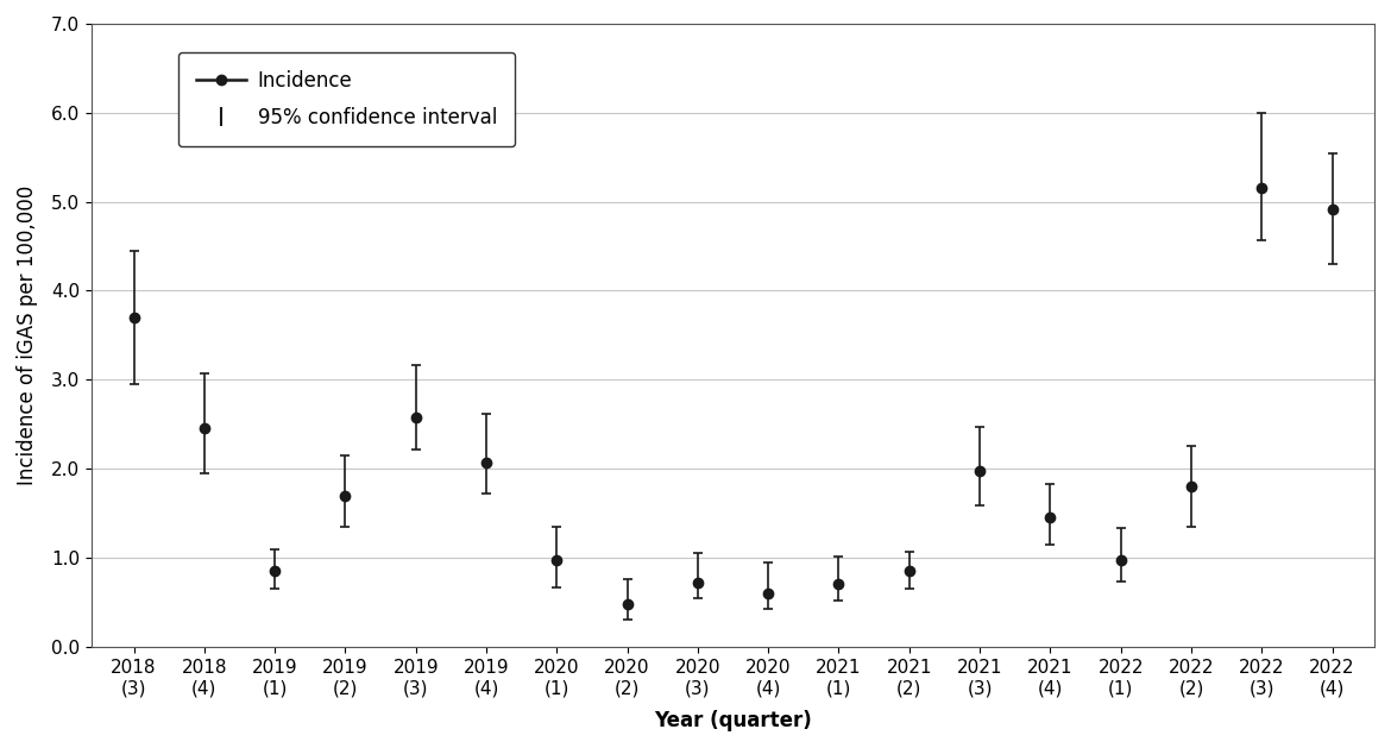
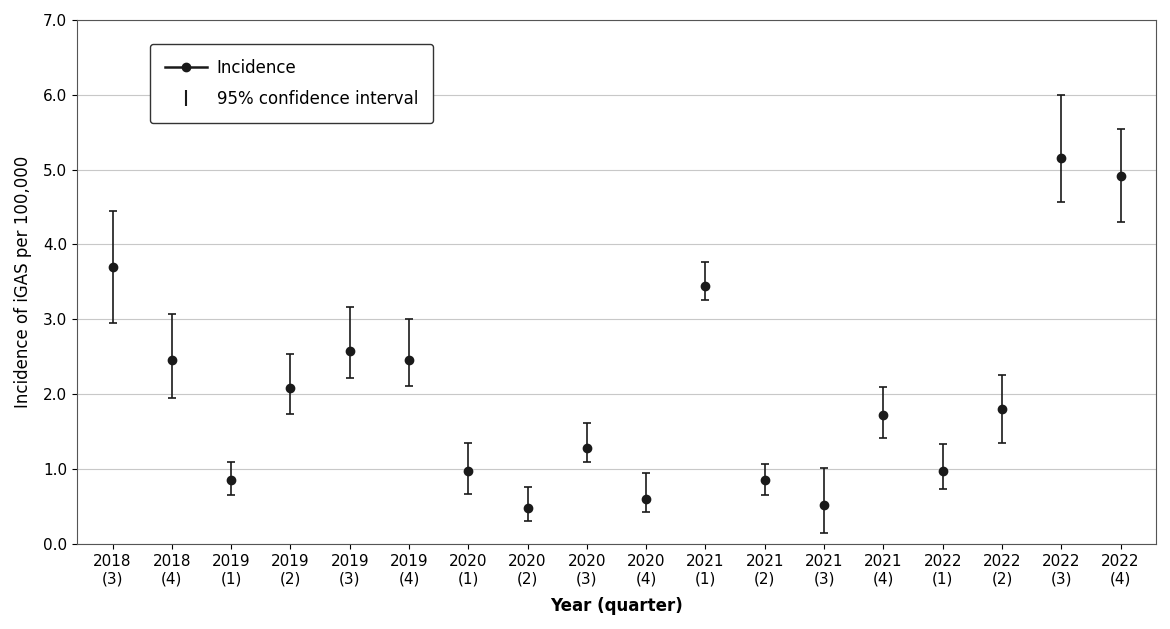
2019 (2): 1.70 -> 2.08
2019 (4): 2.07 -> 2.46
2020 (3): 0.72 -> 1.28
2021 (1): 0.70 -> 3.44
2021 (3): 1.97 -> 0.52
2021 (4): 1.45 -> 1.72
